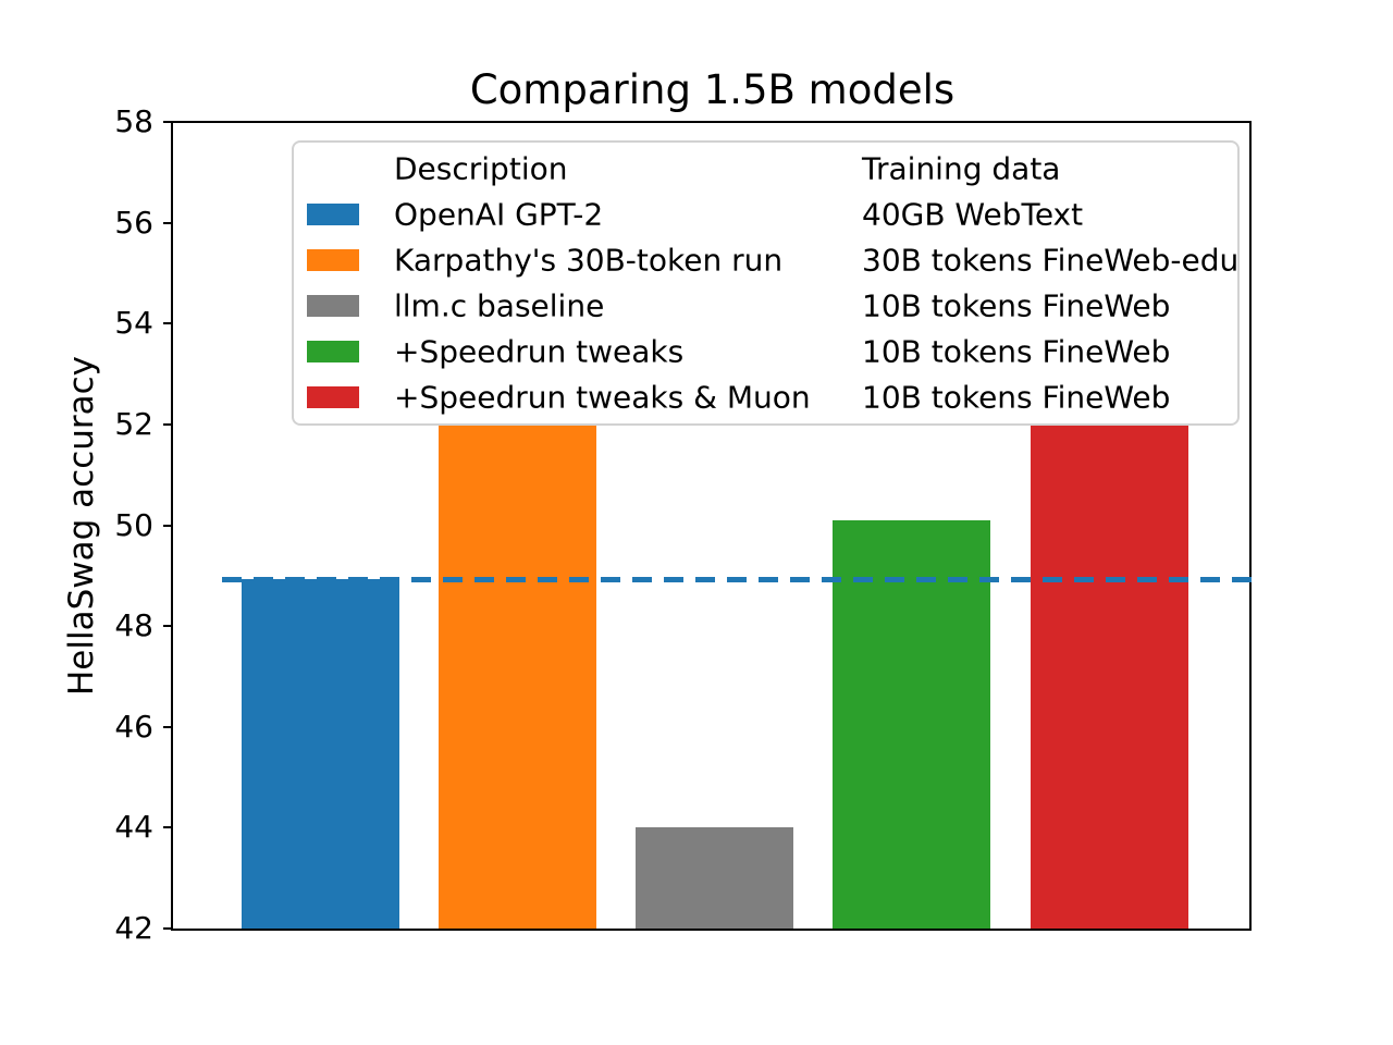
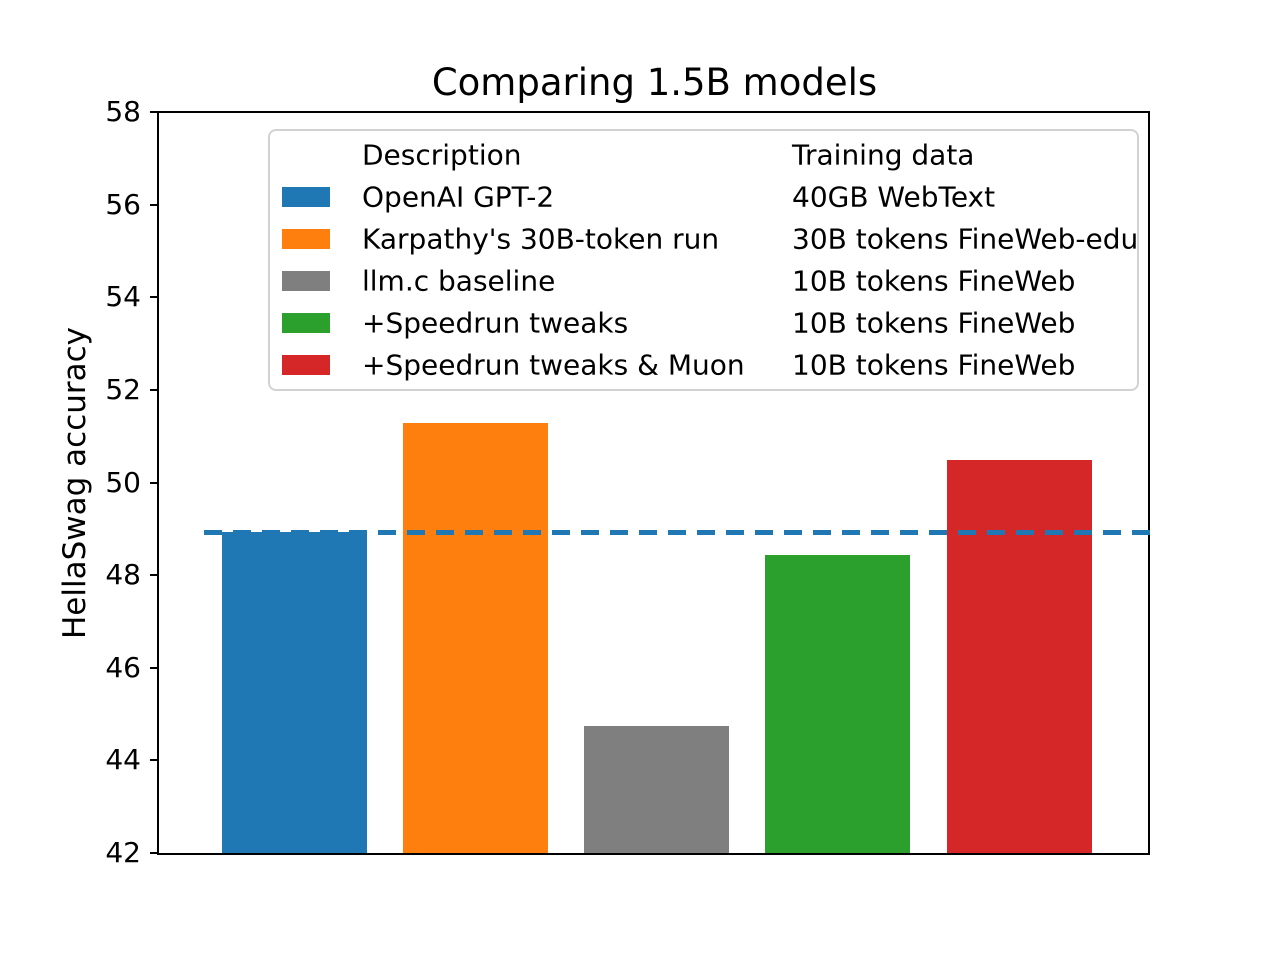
Karpathy's 30B-token run: 54.4 -> 51.3
llm.c baseline: 44.0 -> 44.8
+Speedrun tweaks: 50.1 -> 48.5
+Speedrun tweaks & Muon: 52.1 -> 50.5
